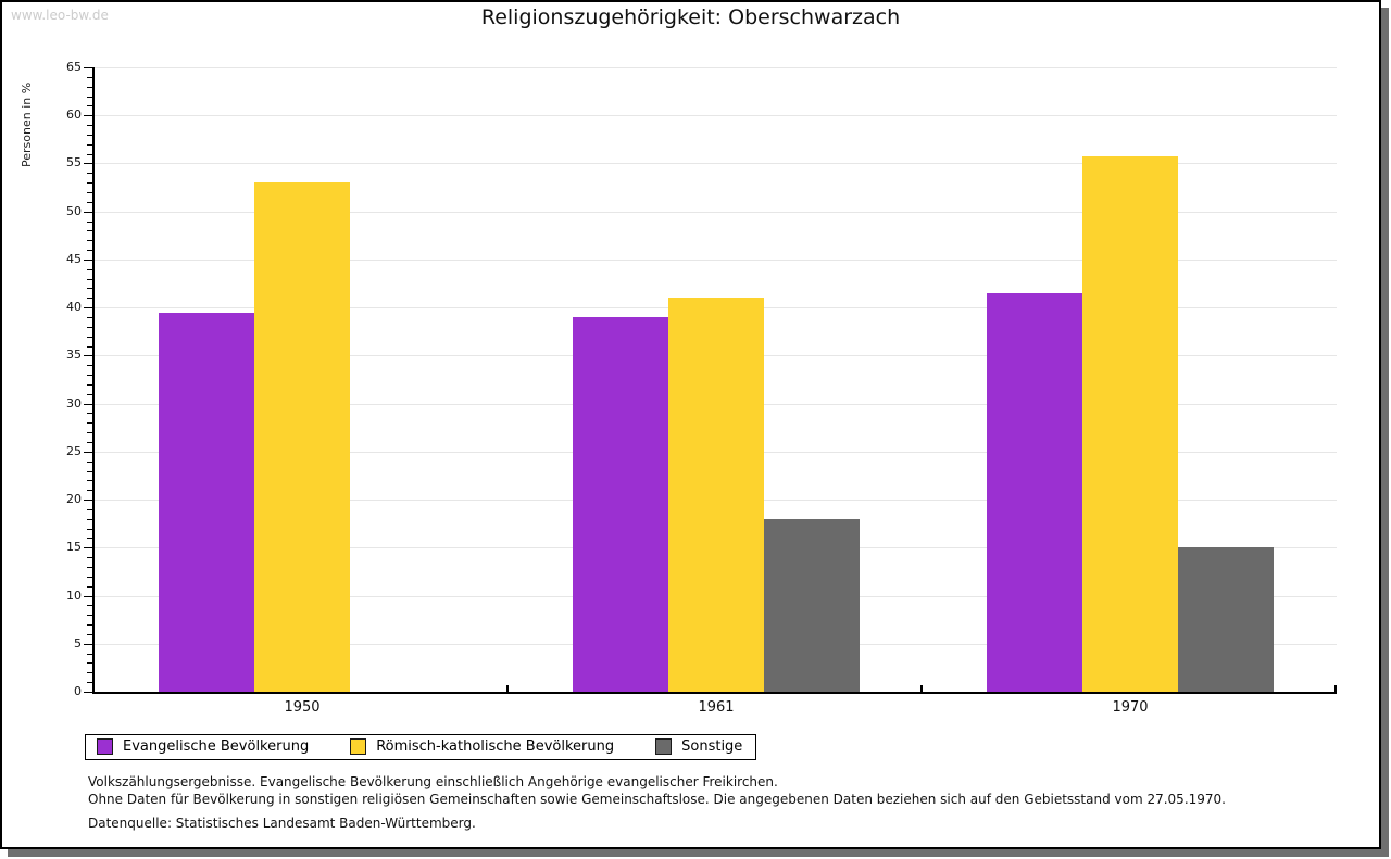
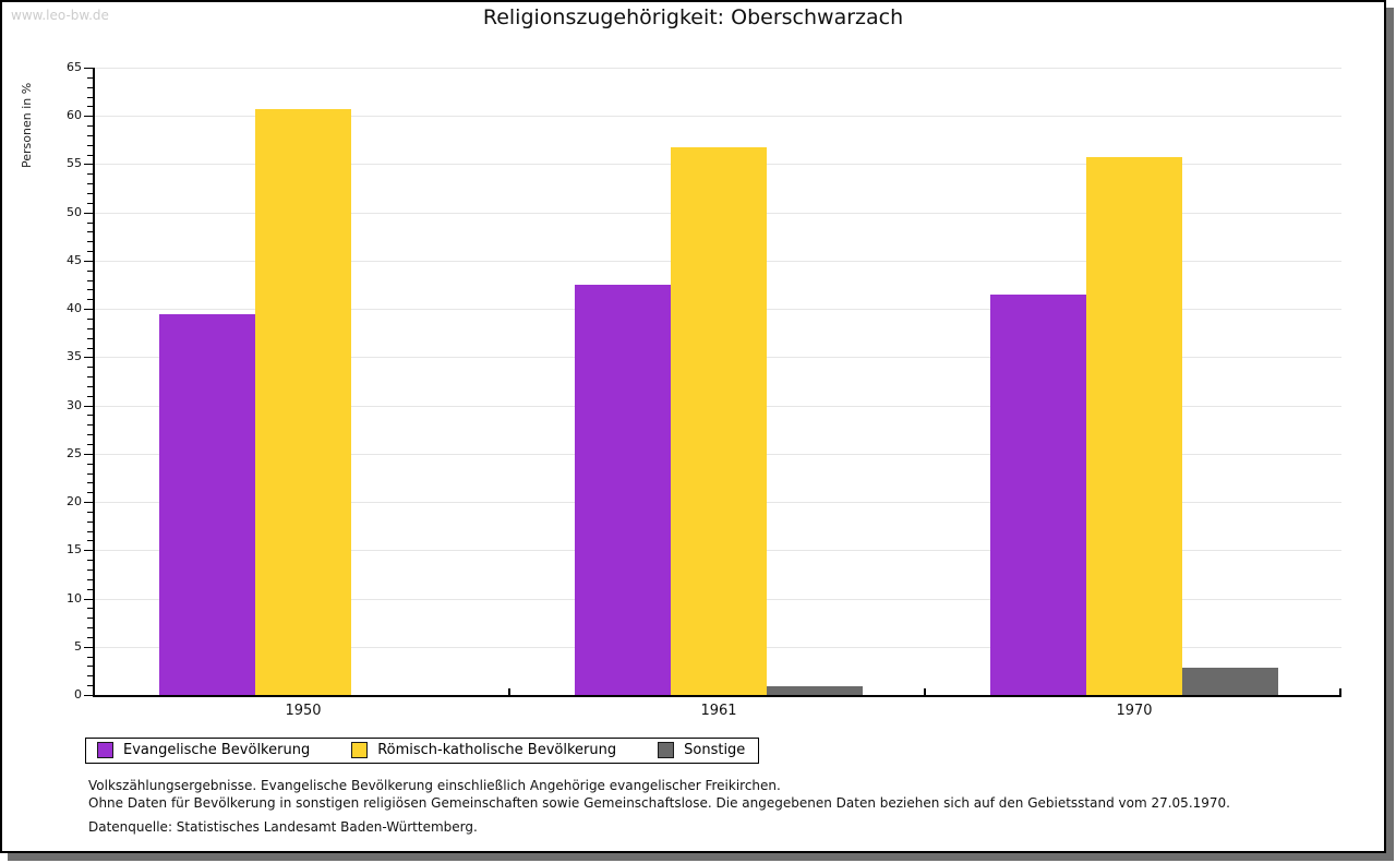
Römisch-katholische Bevölkerung/1950: 53 -> 61
Evangelische Bevölkerung/1961: 39 -> 42
Römisch-katholische Bevölkerung/1961: 41 -> 57
Sonstige/1961: 18 -> 1
Sonstige/1970: 15 -> 3
